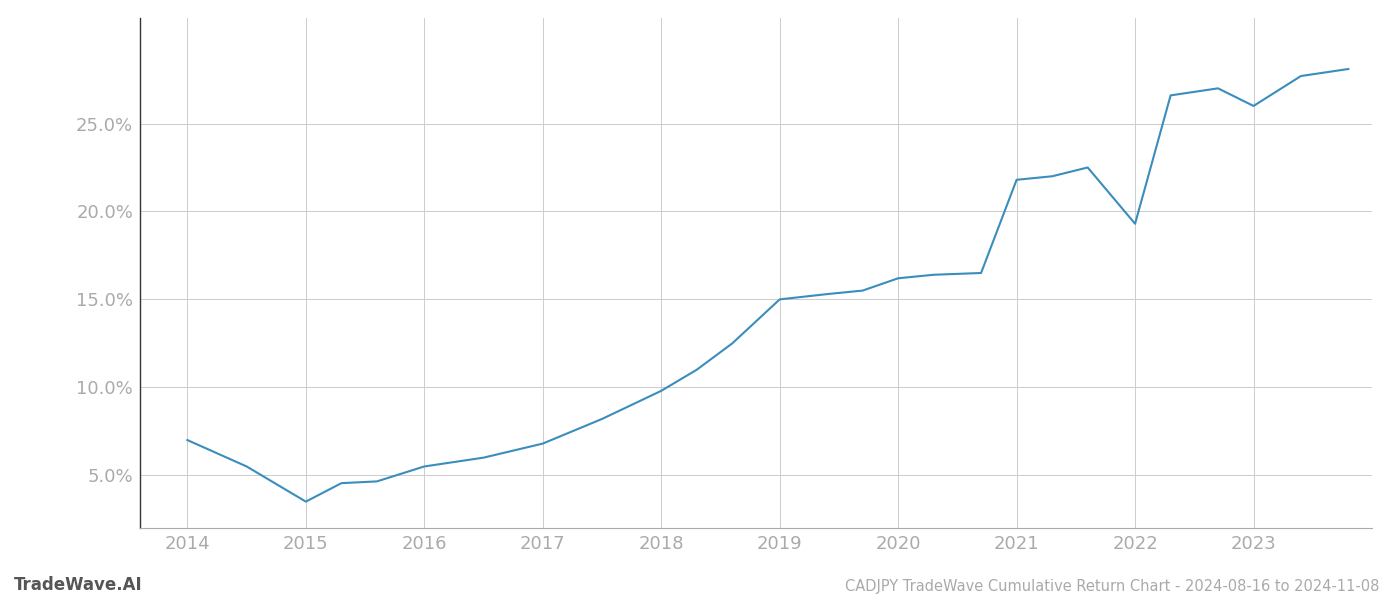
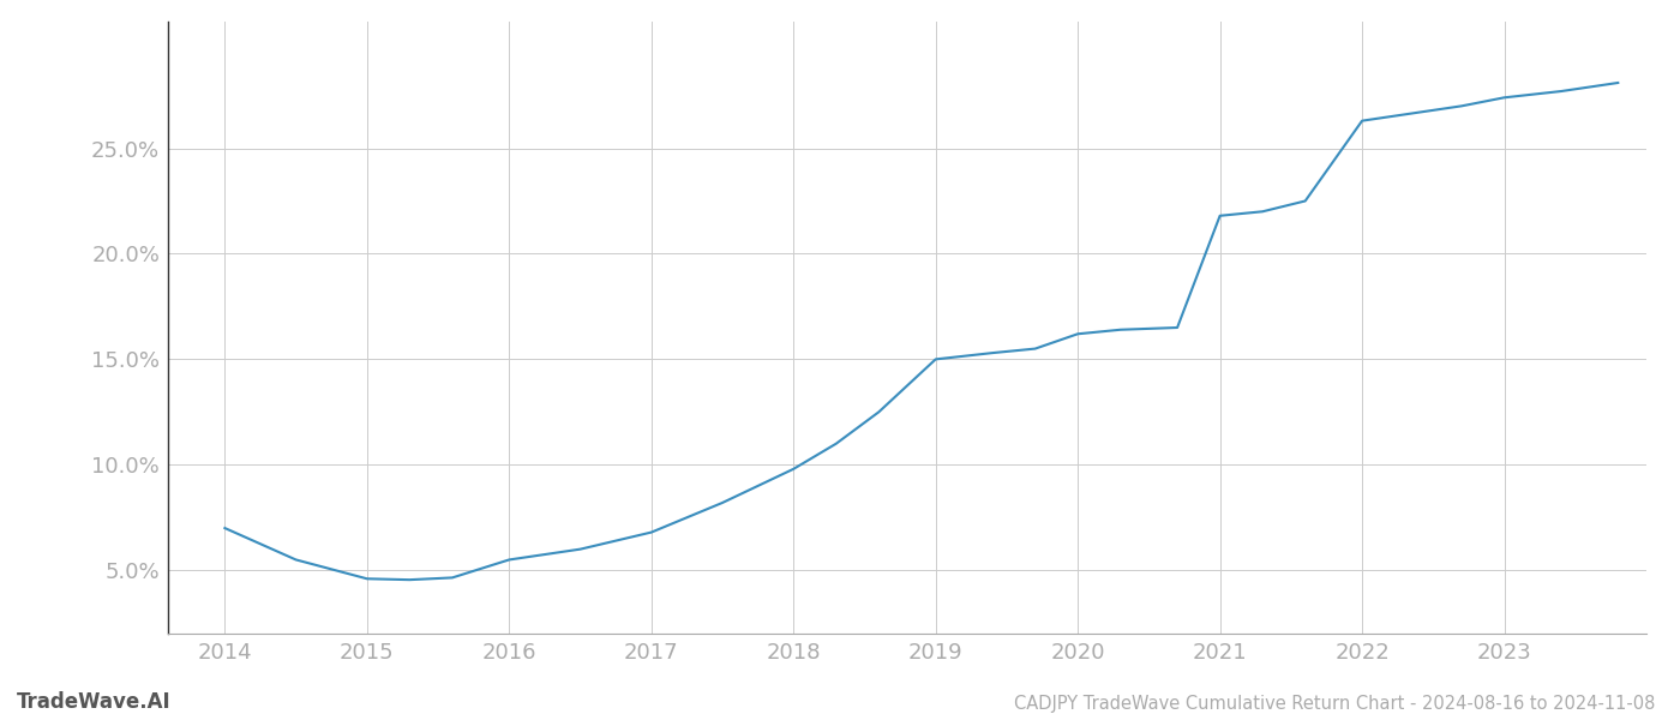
2015: 3.5% -> 4.6%
2022: 19.3% -> 26.3%
2023: 26.0% -> 27.4%
